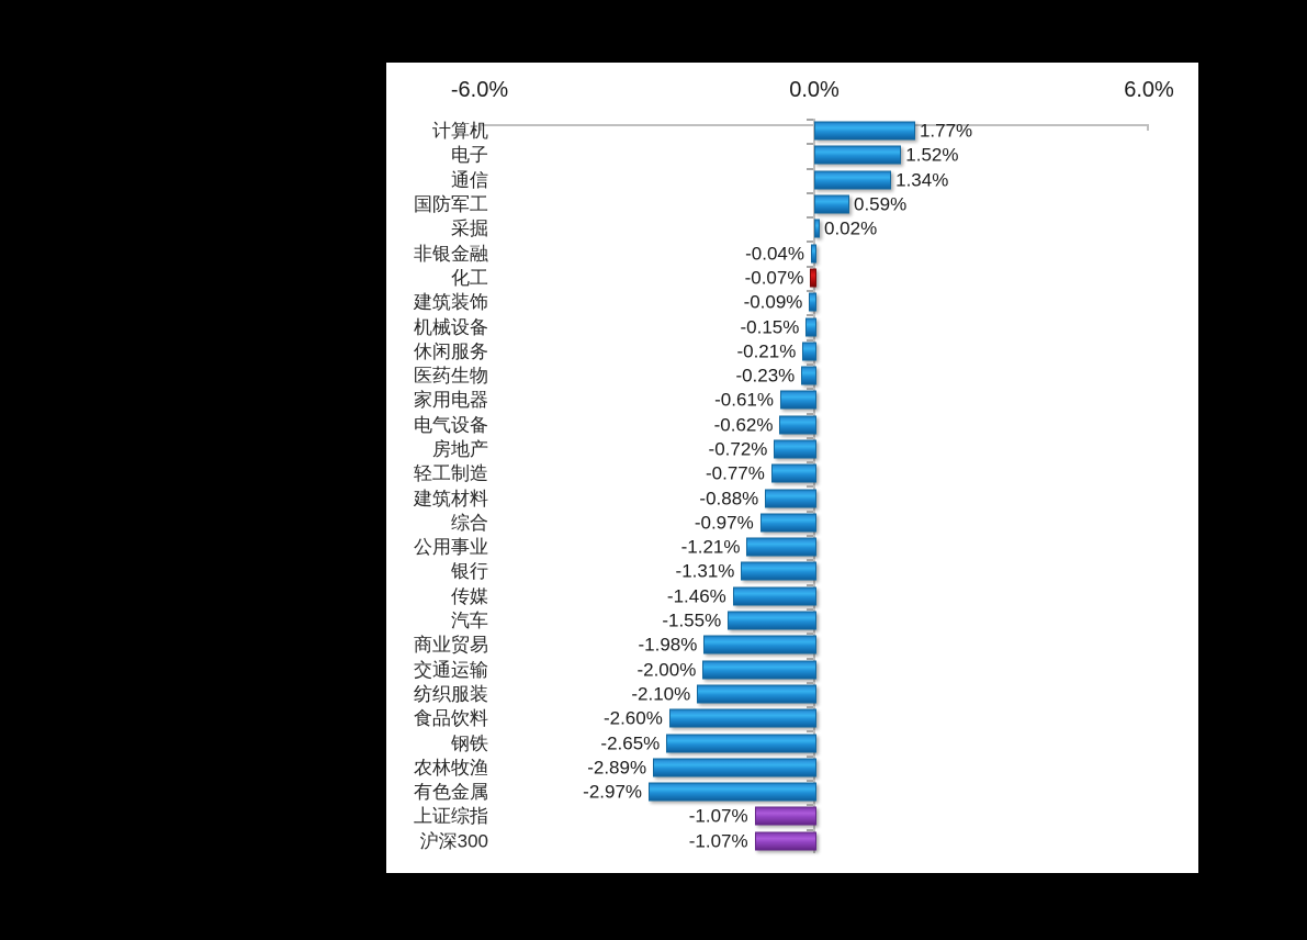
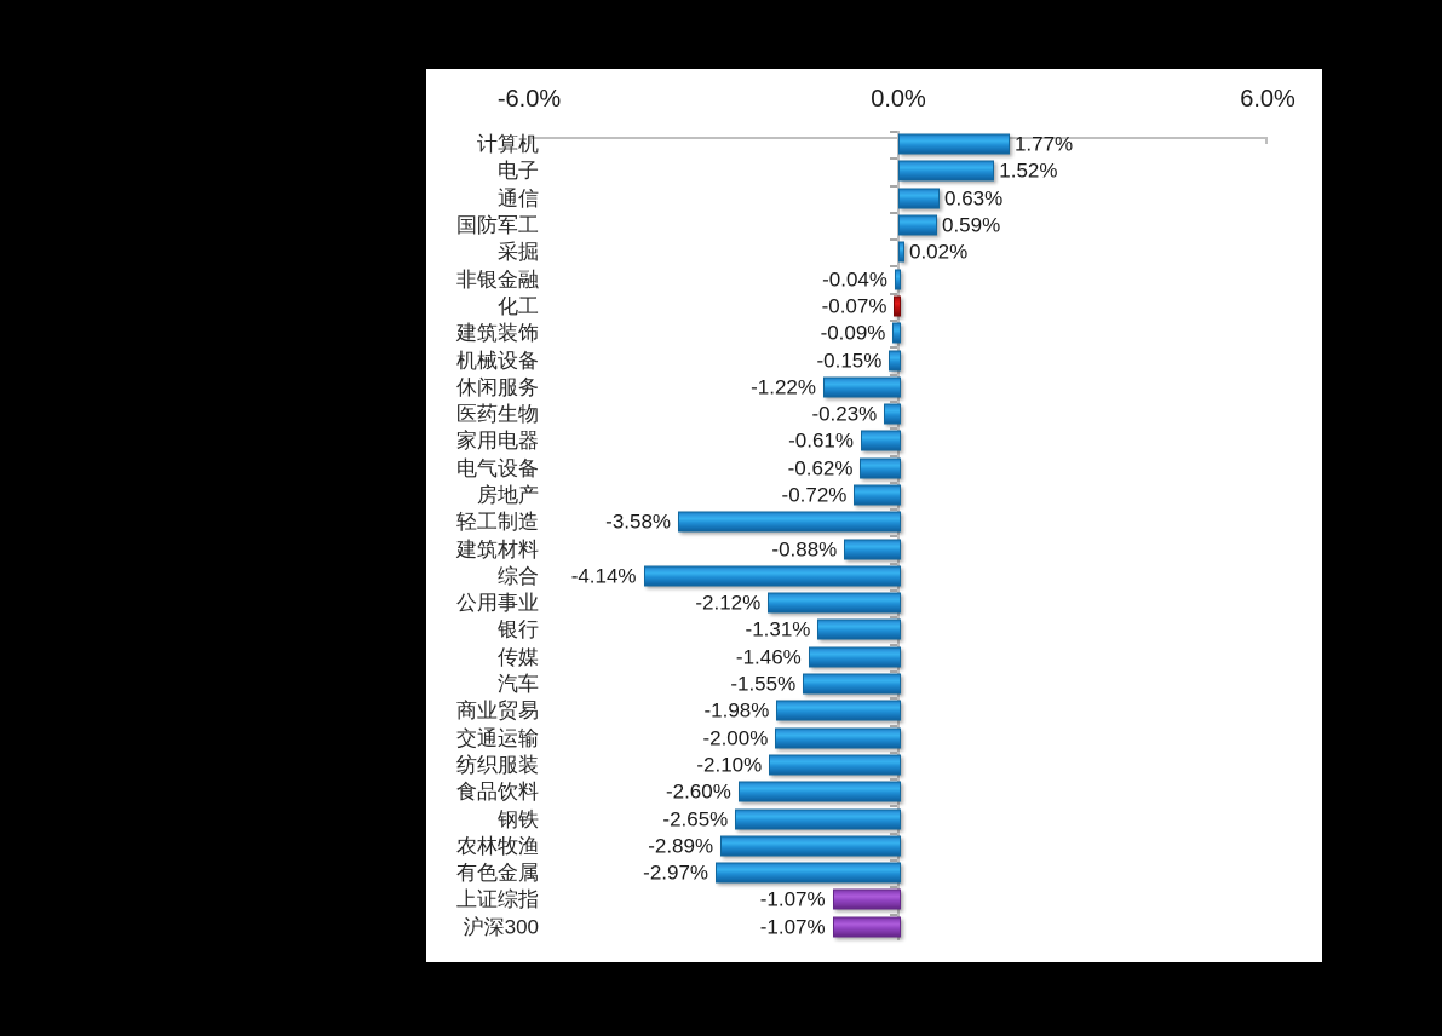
通信: 1.34% -> 0.63%
休闲服务: -0.21% -> -1.22%
轻工制造: -0.77% -> -3.58%
综合: -0.97% -> -4.14%
公用事业: -1.21% -> -2.12%
